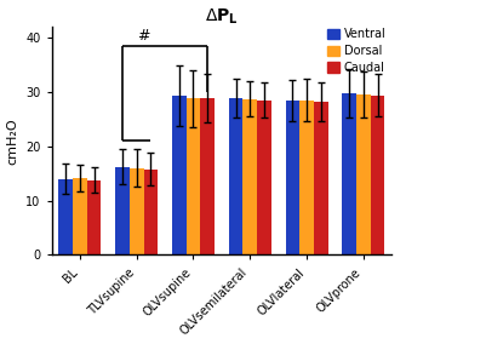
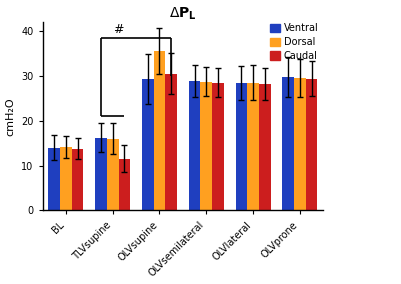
Caudal/TLVsupine: 15.8 -> 11.5
Dorsal/OLVsupine: 28.8 -> 35.5
Caudal/OLVsupine: 28.8 -> 30.5
